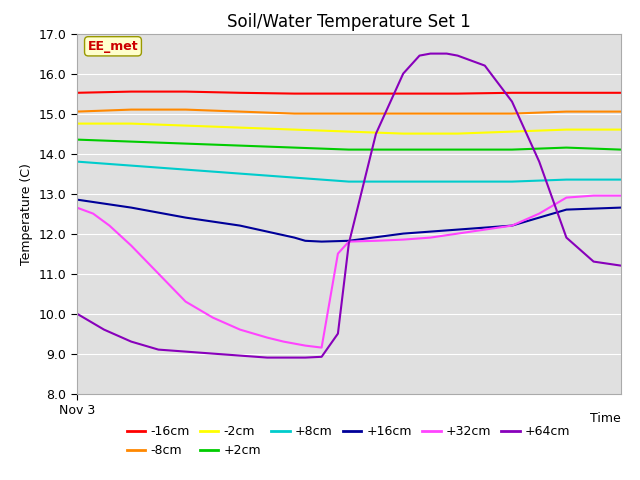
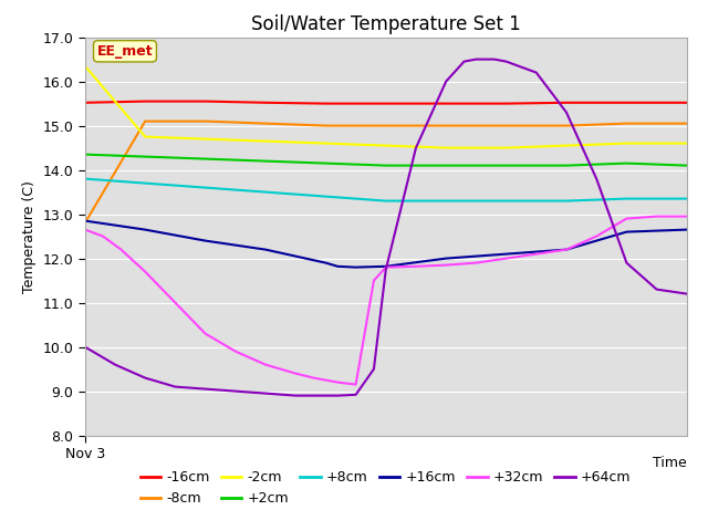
-8cm/Nov 3: 15.05 -> 12.80
-2cm/Nov 3: 14.75 -> 16.35
